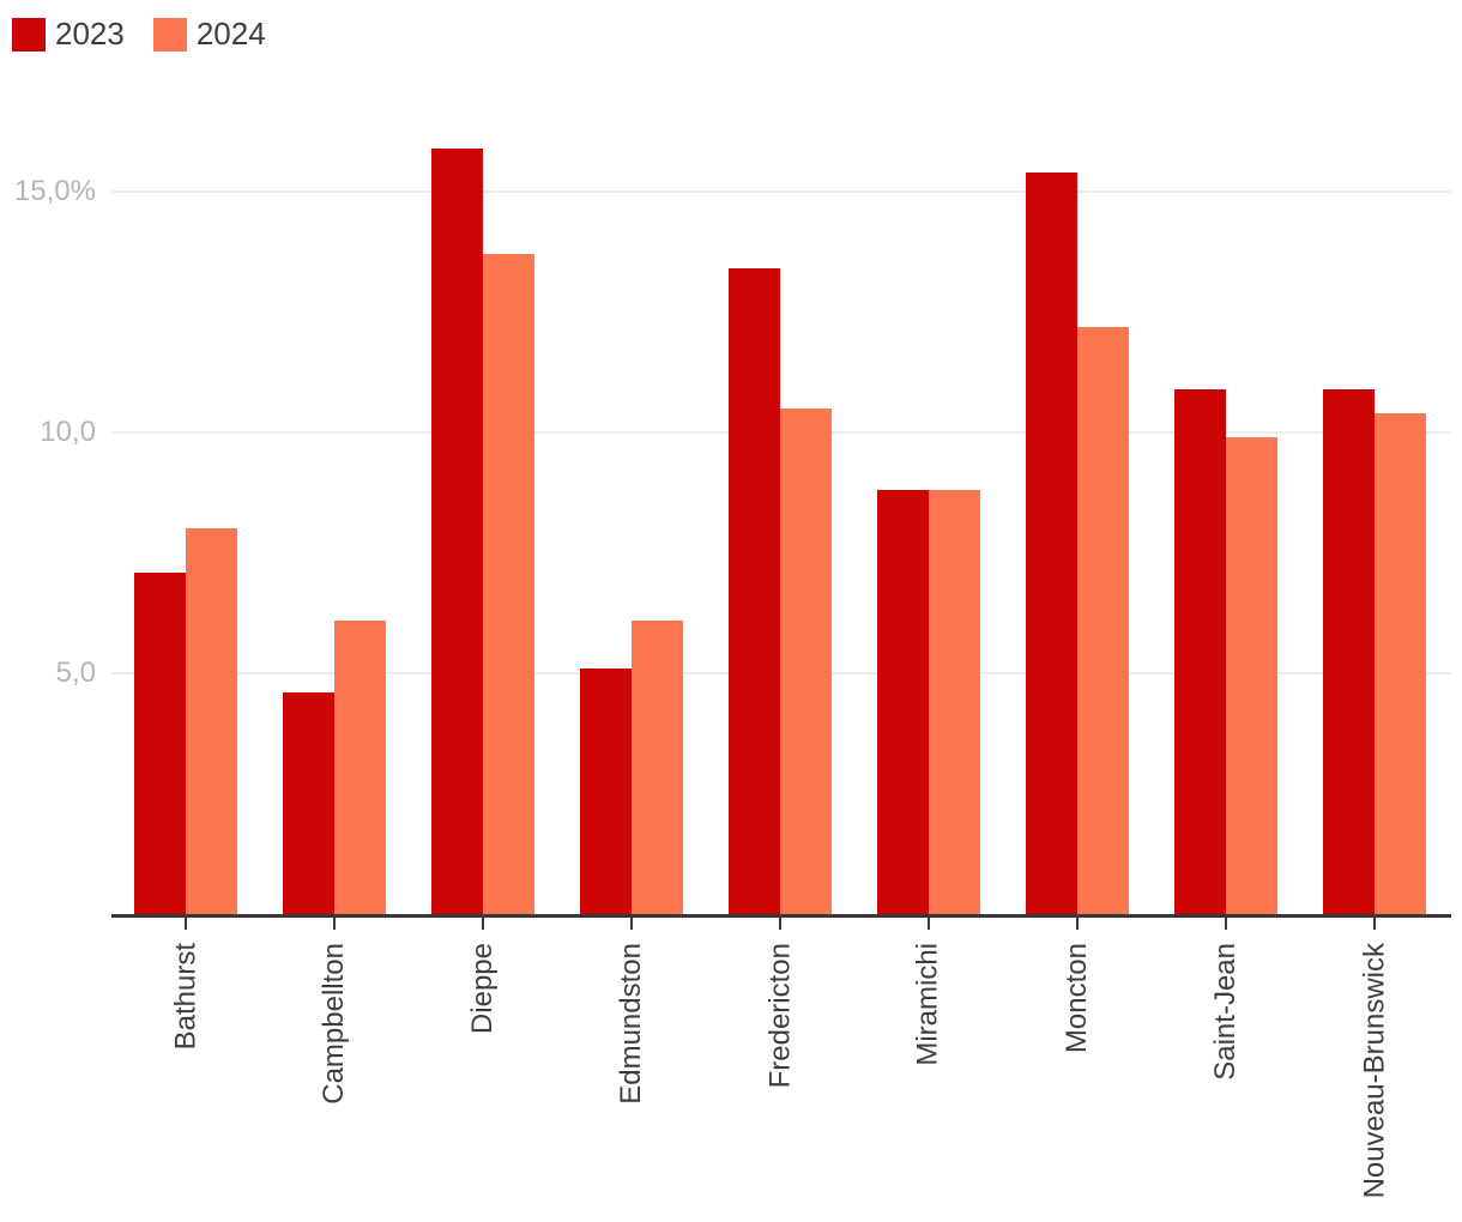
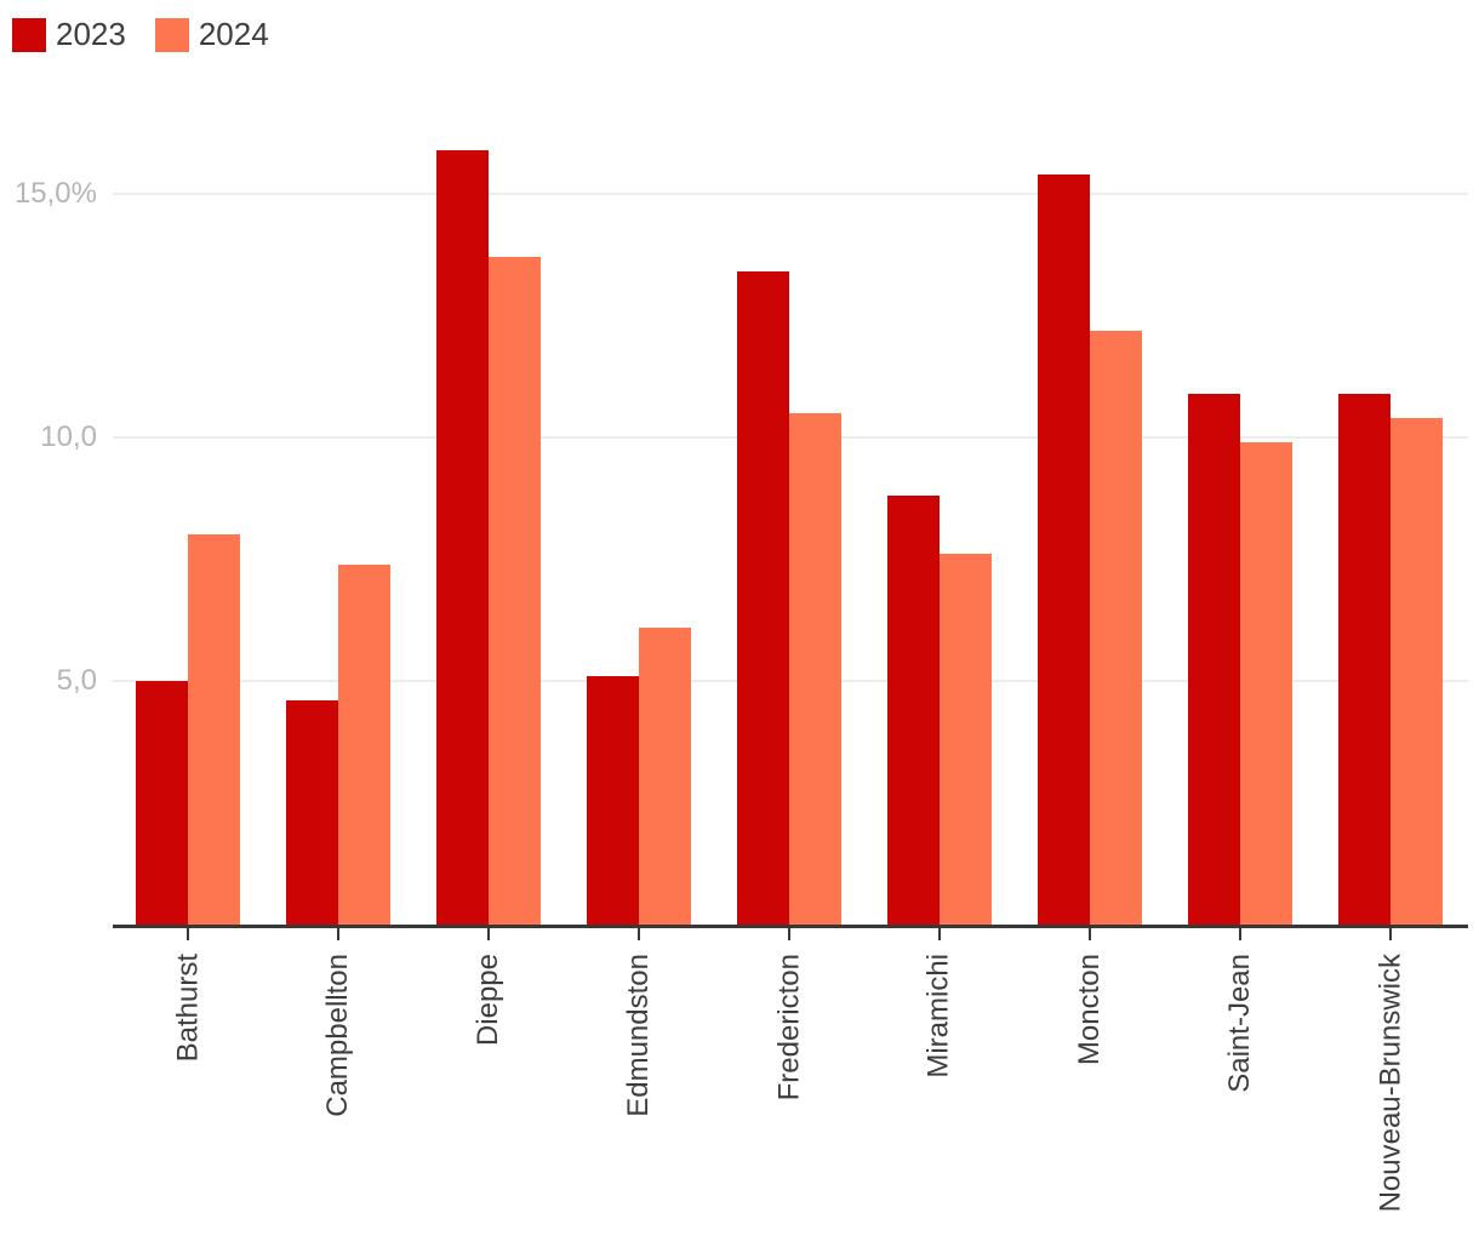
2023/Bathurst: 7,1% -> 5,0%
2024/Campbellton: 6,1% -> 7,4%
2024/Miramichi: 8,8% -> 7,6%
